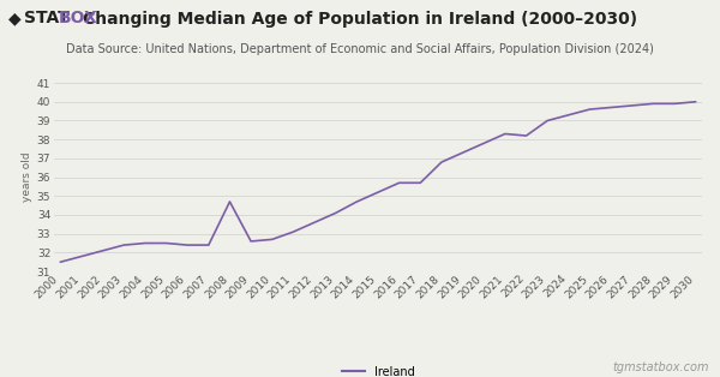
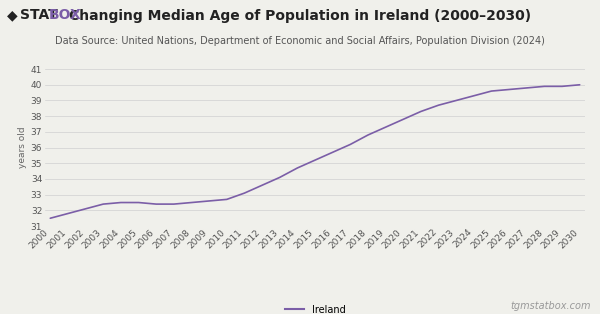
2008: 34.7 -> 32.5
2017: 35.7 -> 36.2
2022: 38.2 -> 38.7
